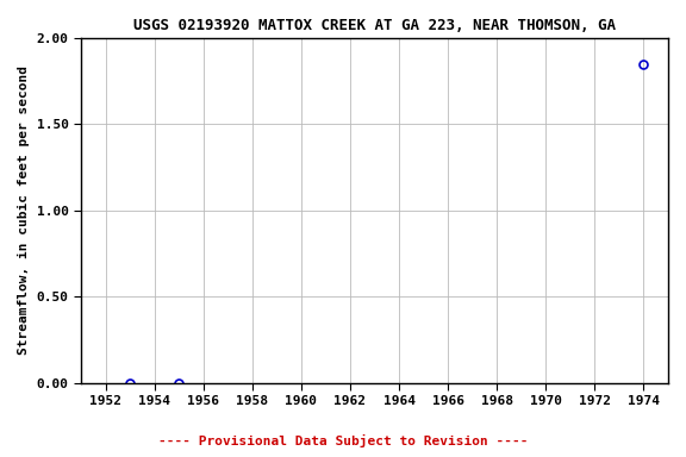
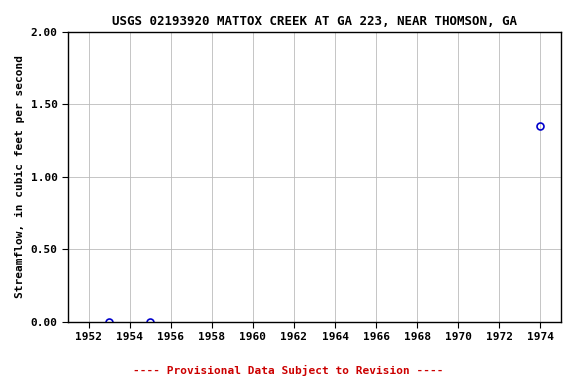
1974: 1.85 -> 1.35
